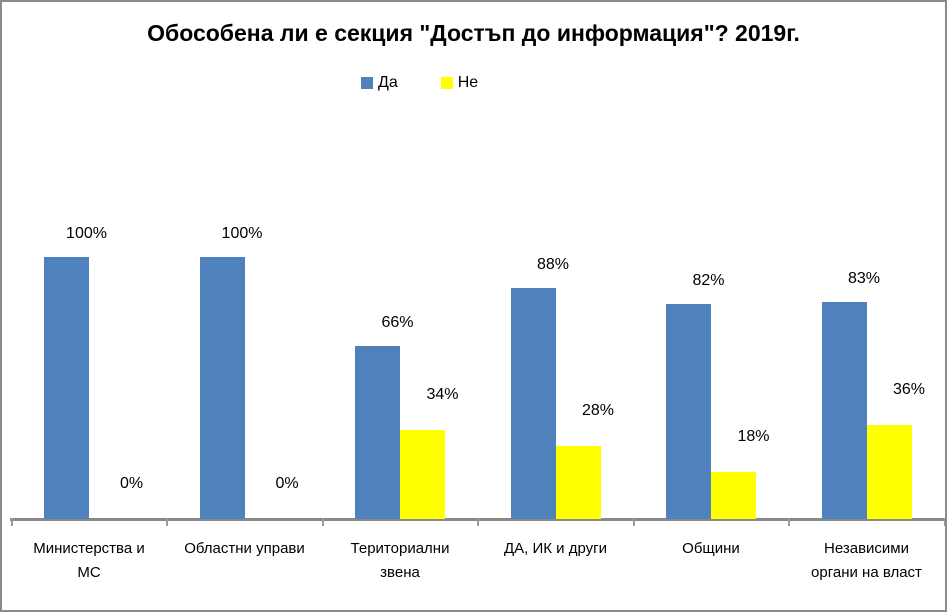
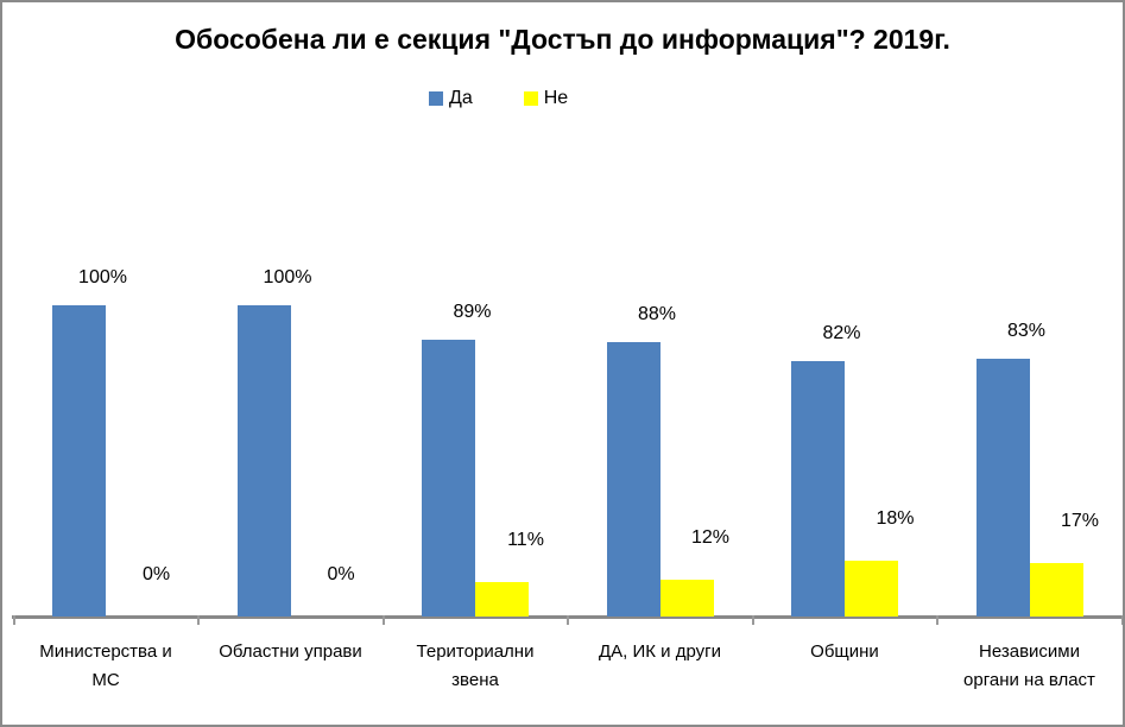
Да/Териториални звена: 66% -> 89%
Не/Териториални звена: 34% -> 11%
Не/ДА, ИК и други: 28% -> 12%
Не/Независими органи на власт: 36% -> 17%
